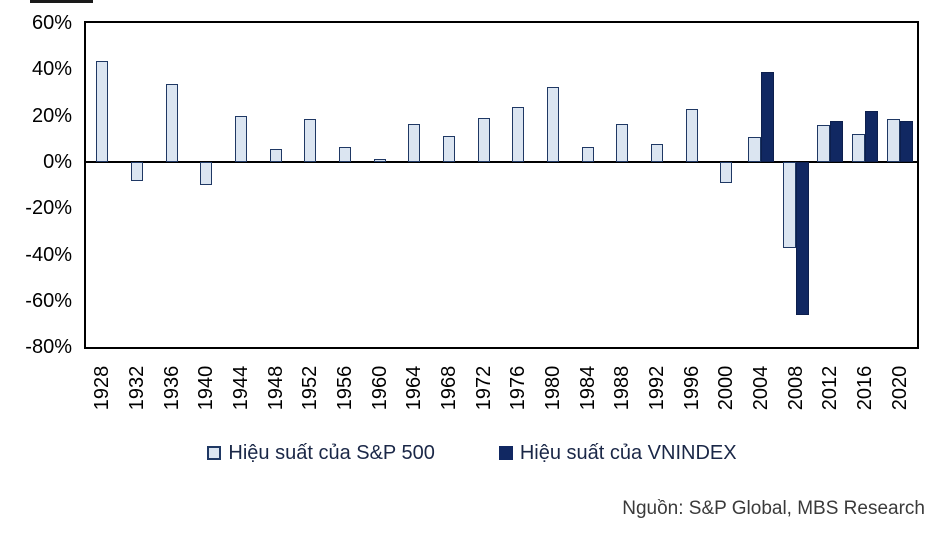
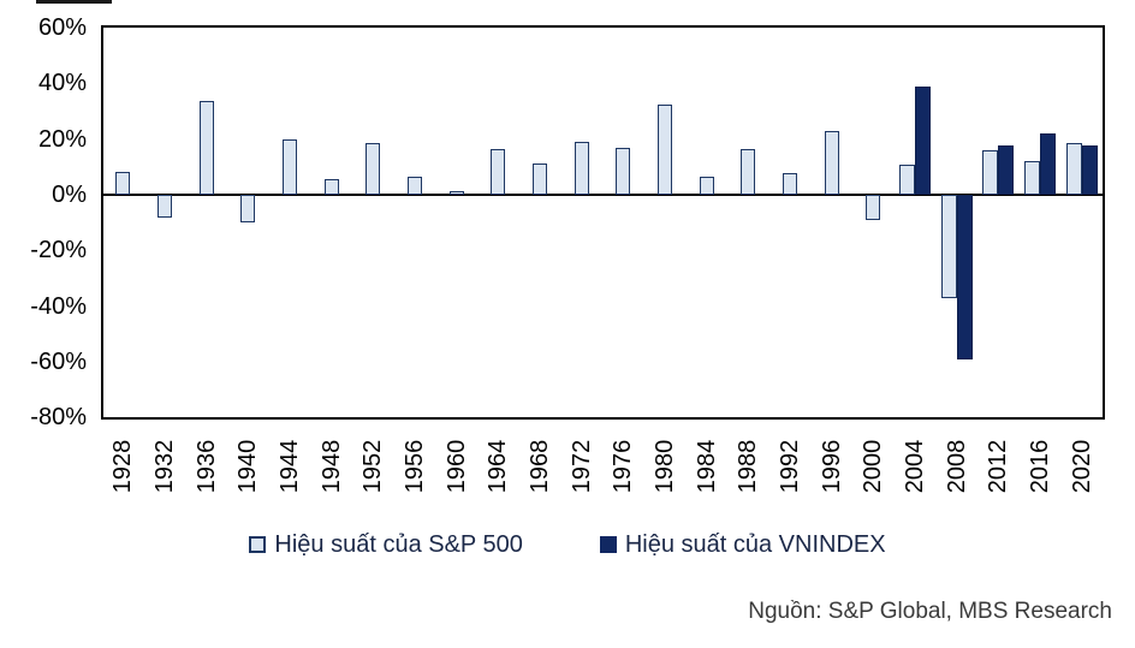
Hiệu suất của S&P 500/1928: 44% -> 8%
Hiệu suất của S&P 500/1976: 24% -> 17%
Hiệu suất của VNINDEX/2008: -66% -> -59%
